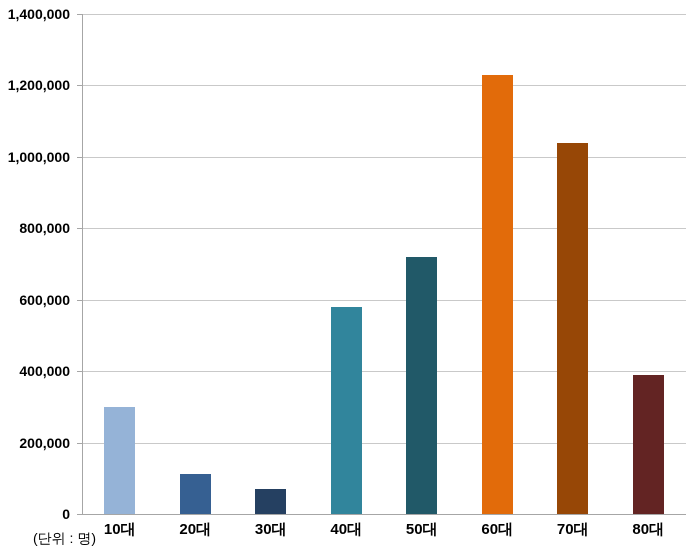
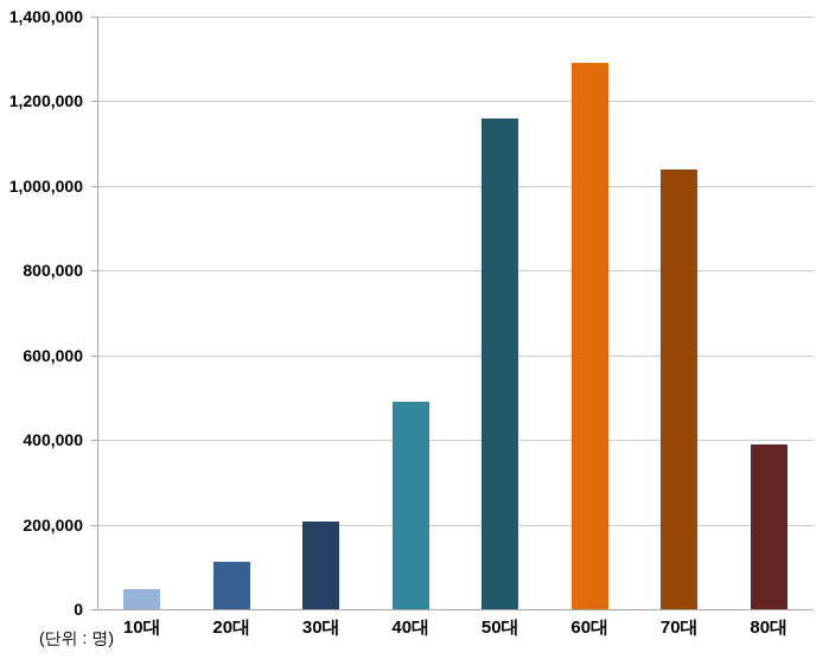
10대: 300000 -> 50000
30대: 70000 -> 210000
40대: 580000 -> 490000
50대: 720000 -> 1160000
60대: 1230000 -> 1290000
